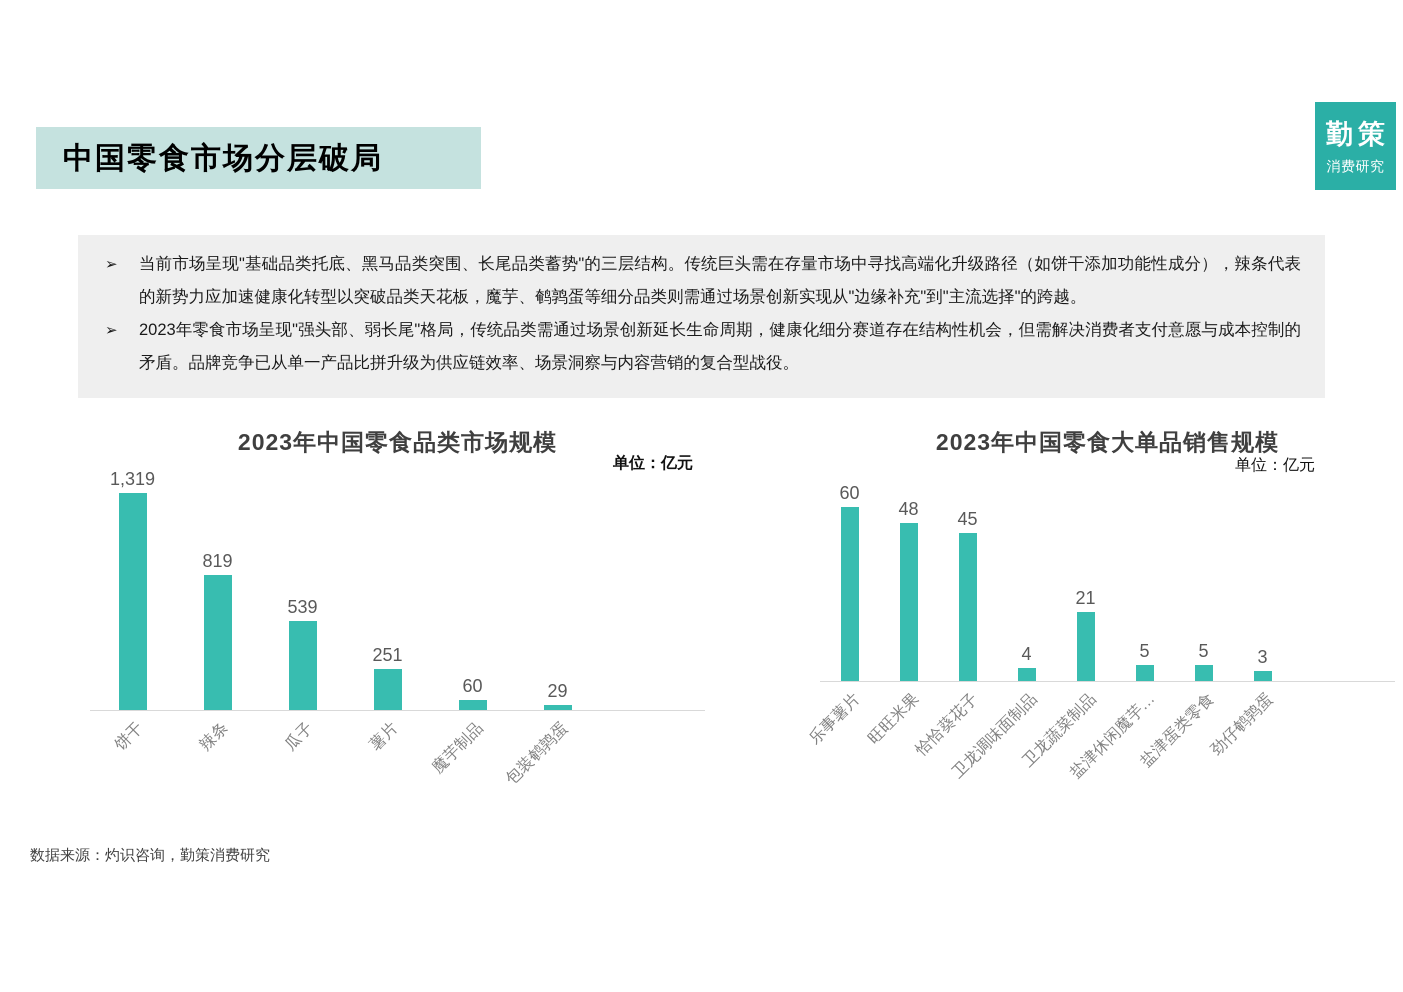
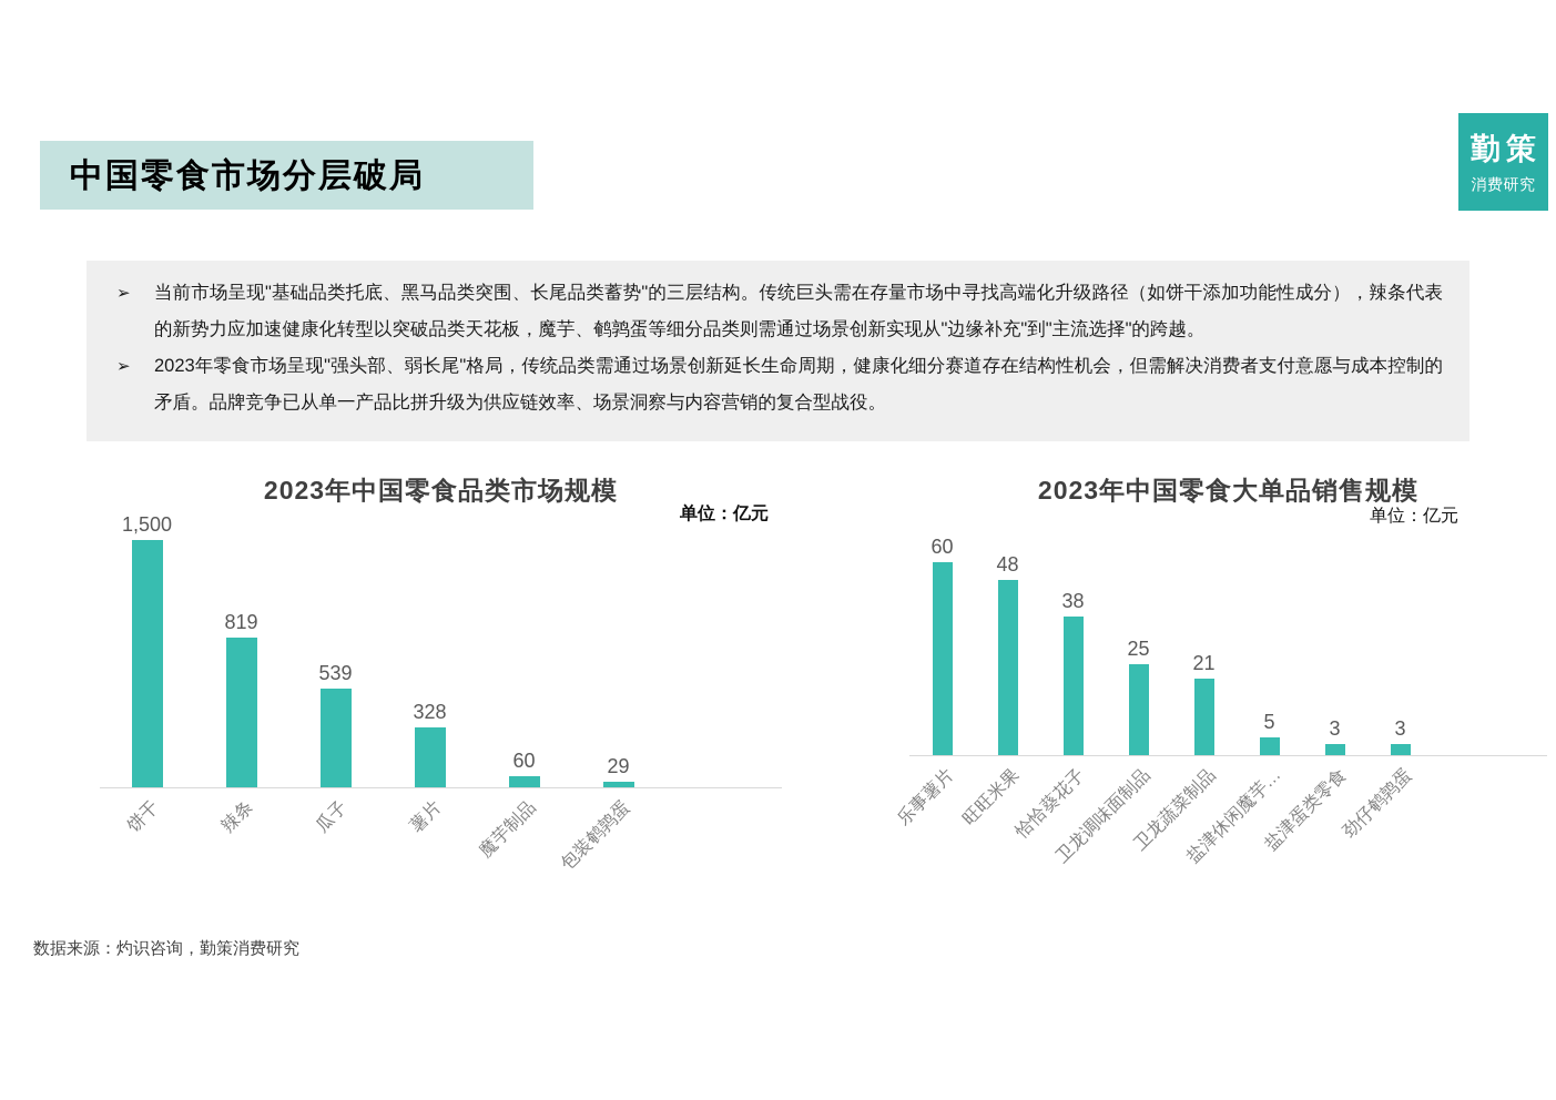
2023年中国零食品类市场规模/饼干: 1,319 -> 1,500
2023年中国零食品类市场规模/薯片: 251 -> 328
2023年中国零食大单品销售规模/恰恰葵花子: 45 -> 38
2023年中国零食大单品销售规模/卫龙调味面制品: 4 -> 25
2023年中国零食大单品销售规模/盐津蛋类零食: 5 -> 3
